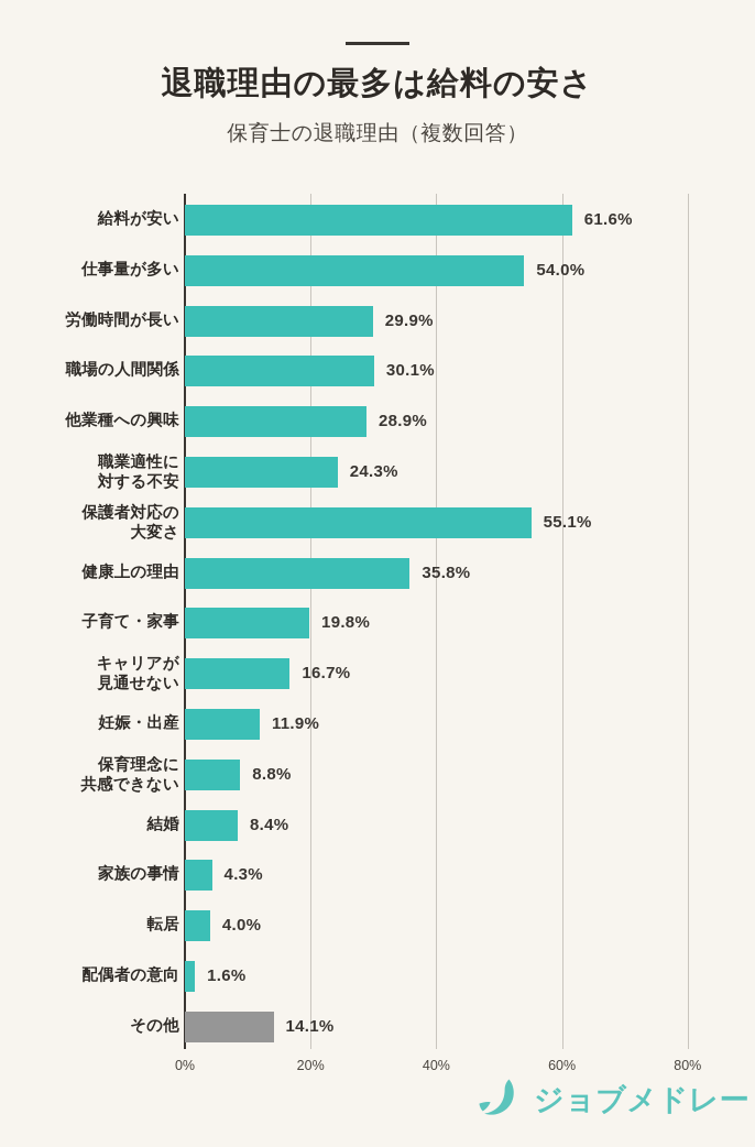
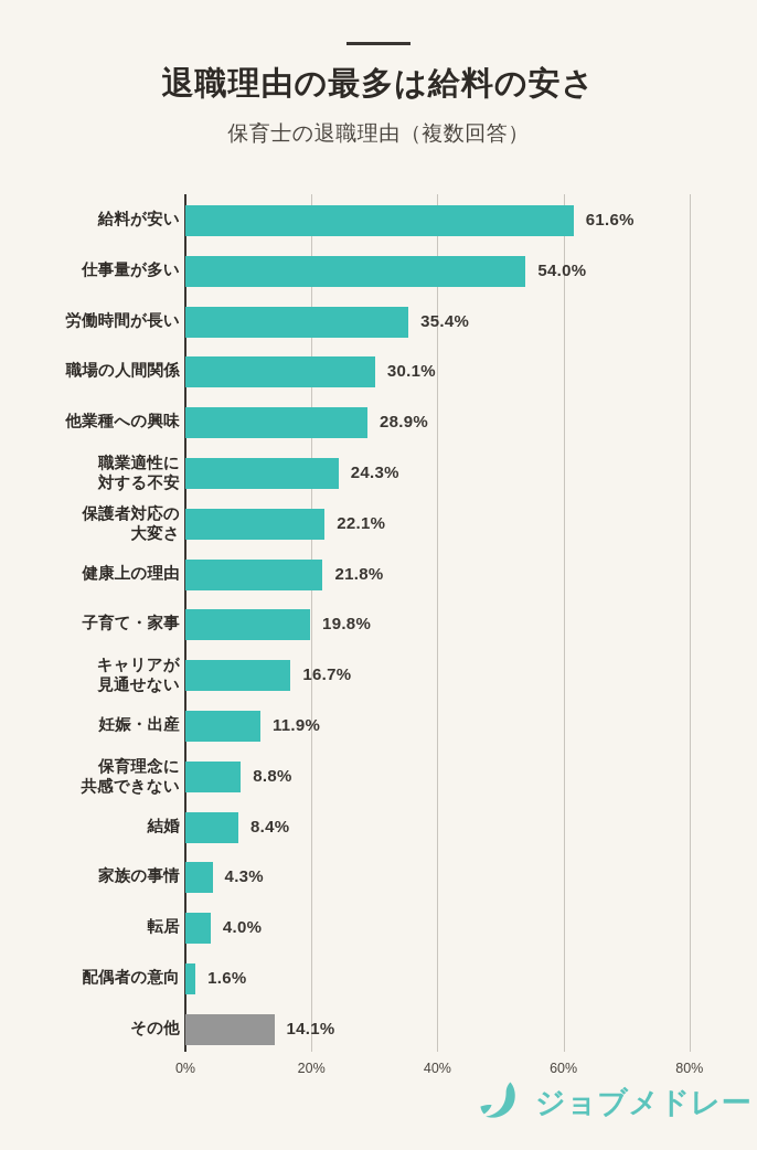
労働時間が長い: 29.9% -> 35.4%
保護者対応の 大変さ: 55.1% -> 22.1%
健康上の理由: 35.8% -> 21.8%
